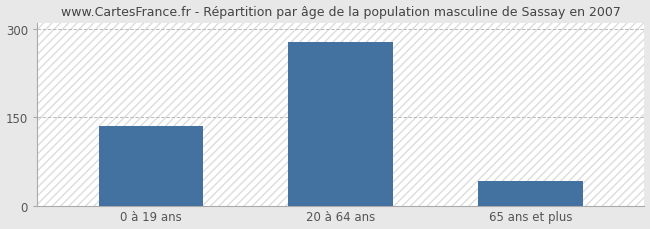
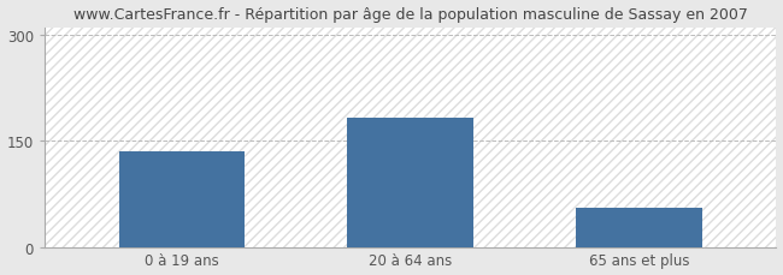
20 à 64 ans: 278 -> 183
65 ans et plus: 42 -> 55
